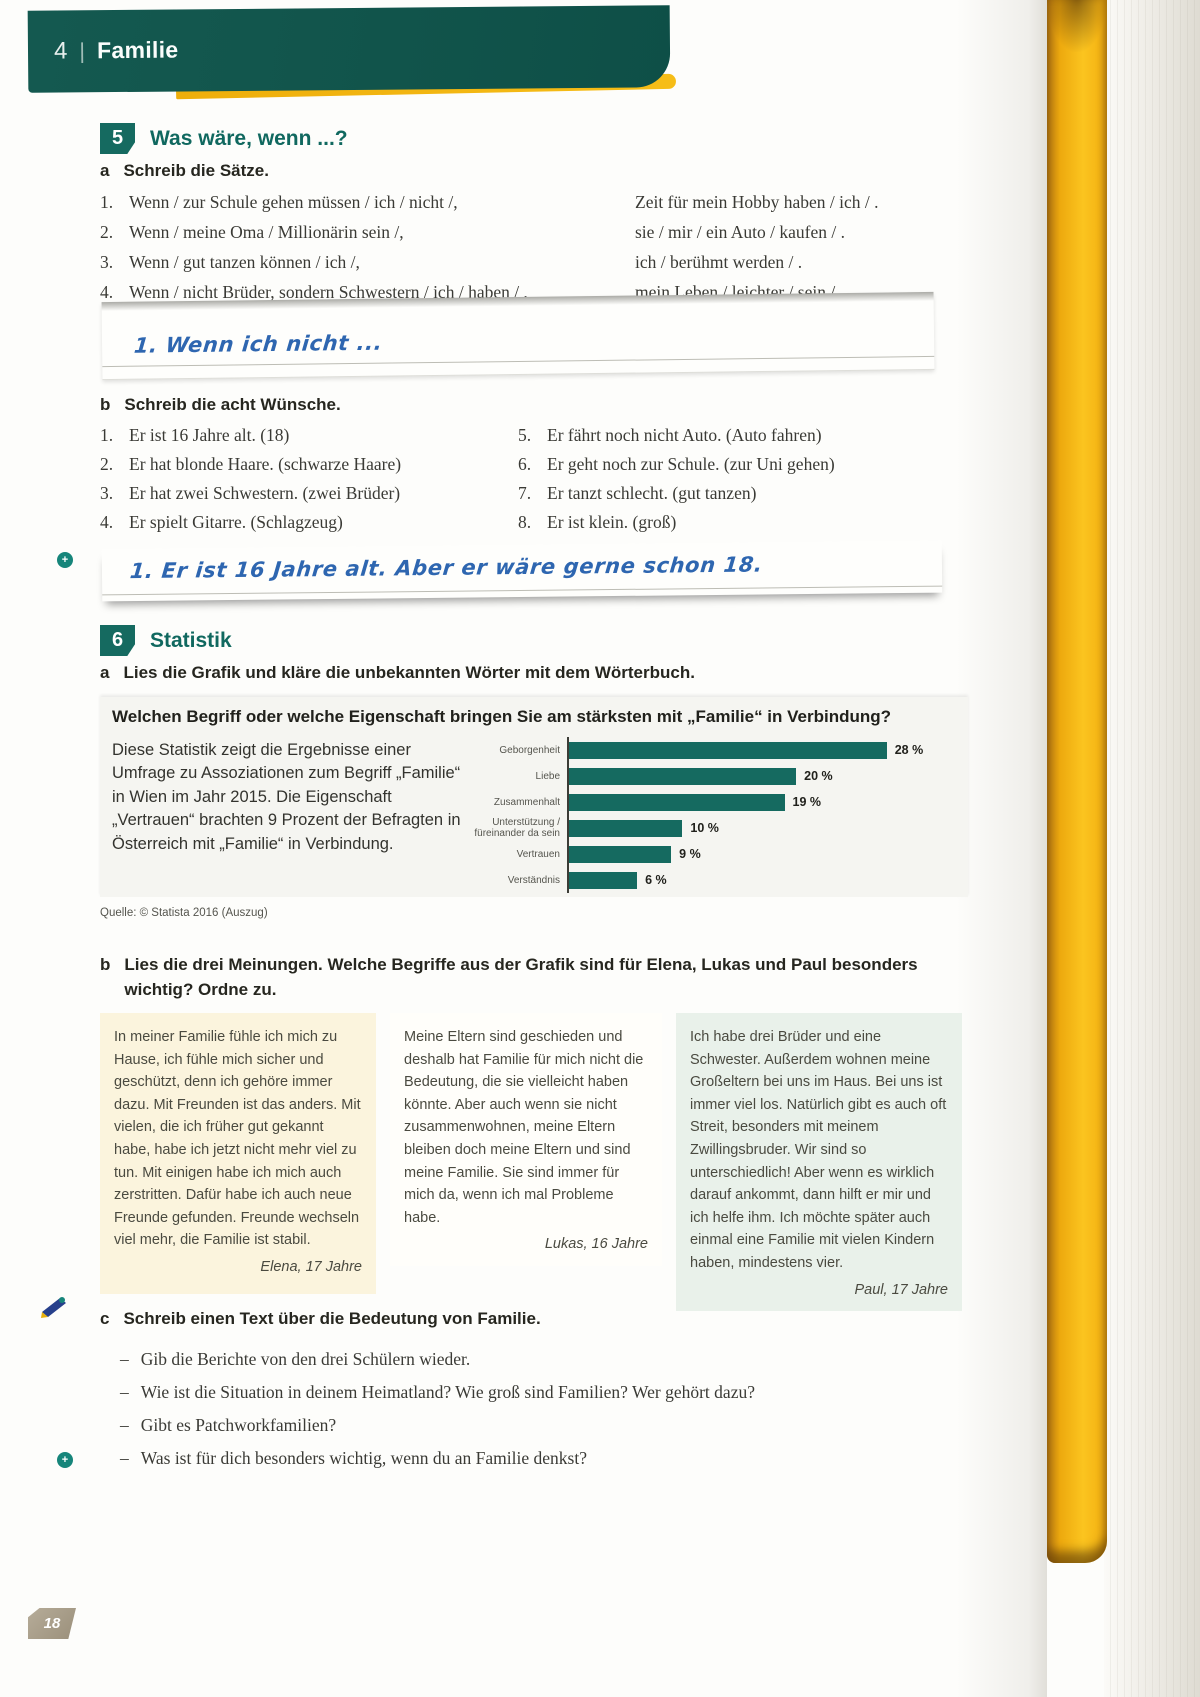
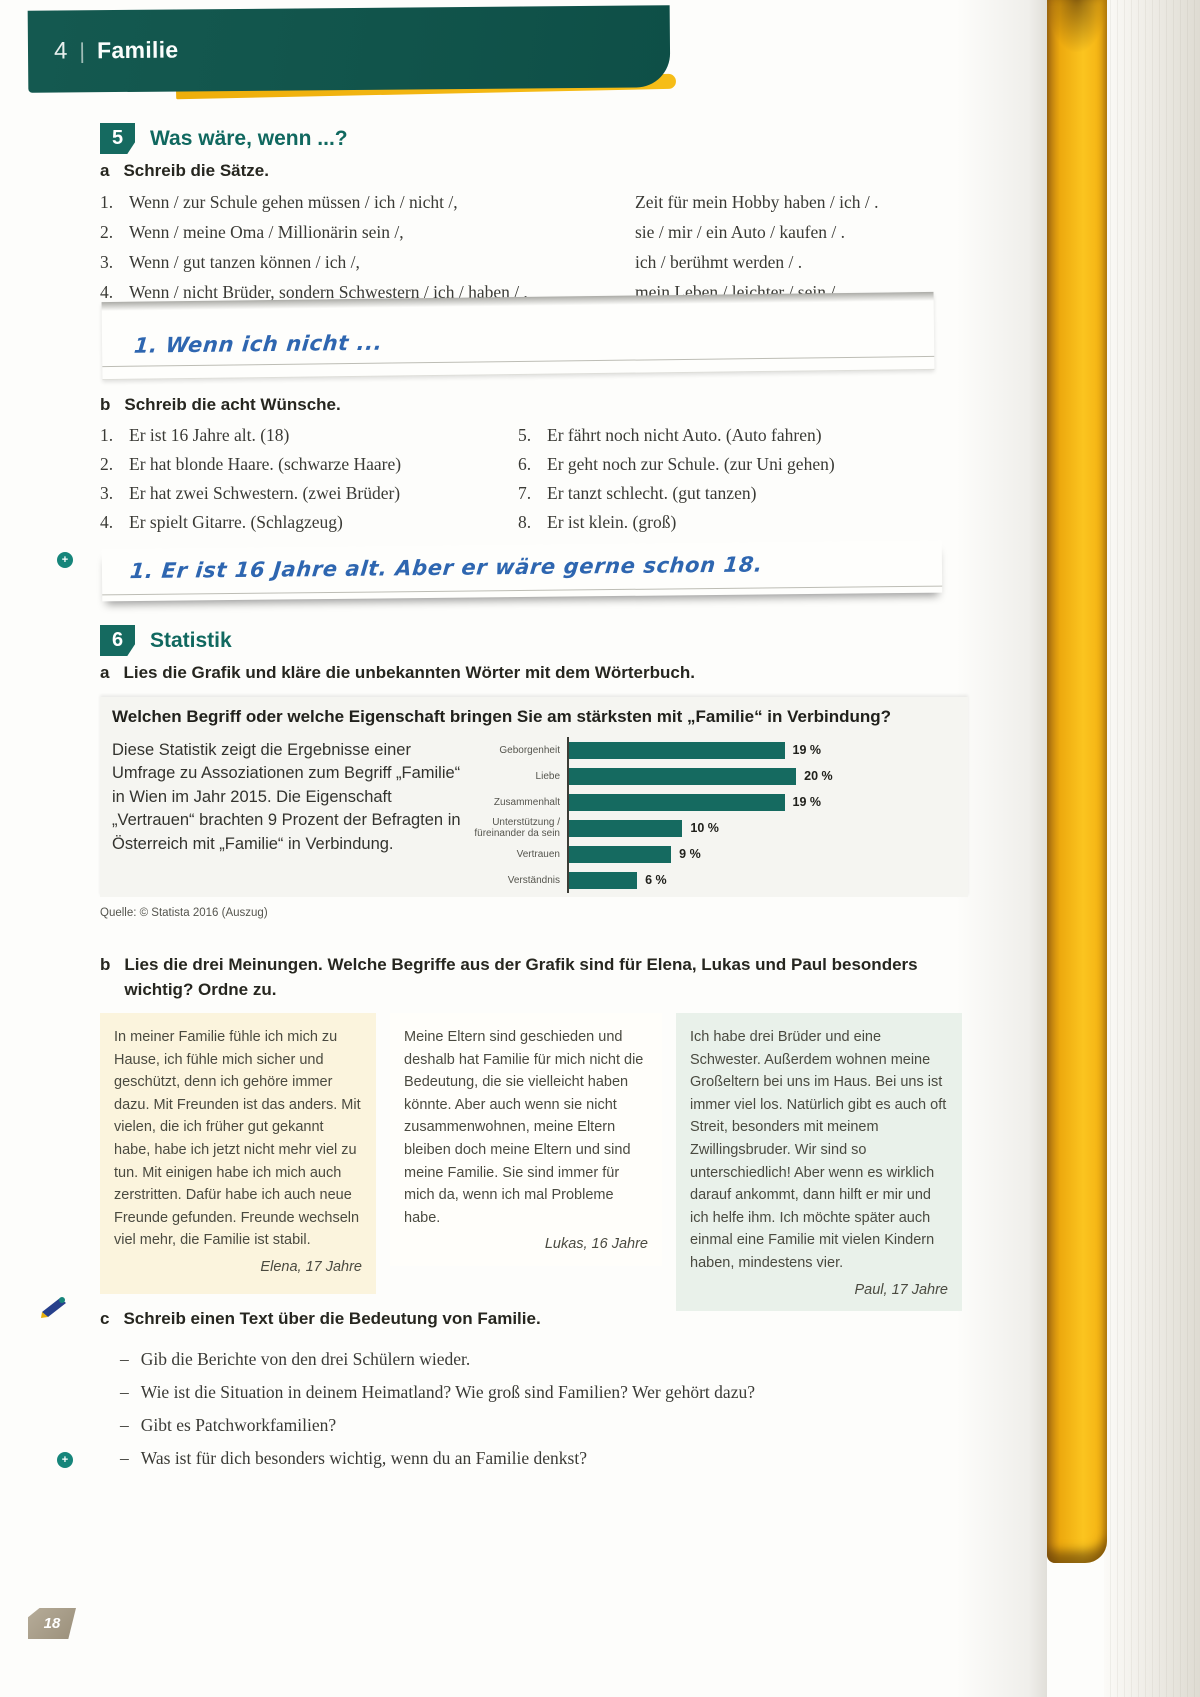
Geborgenheit: 28 -> 19
